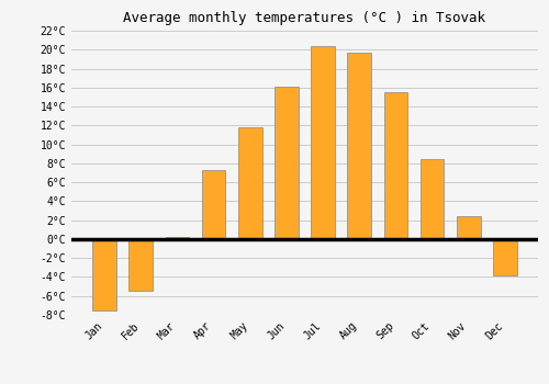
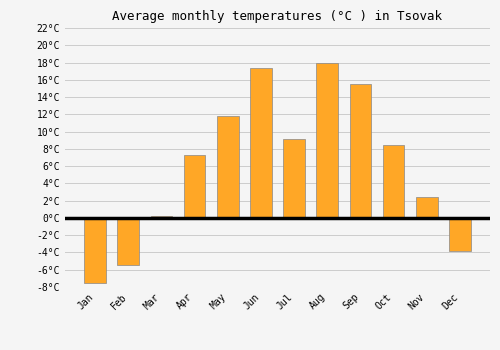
Jun: 16.1°C -> 17.4°C
Jul: 20.4°C -> 9.2°C
Aug: 19.7°C -> 18.0°C
